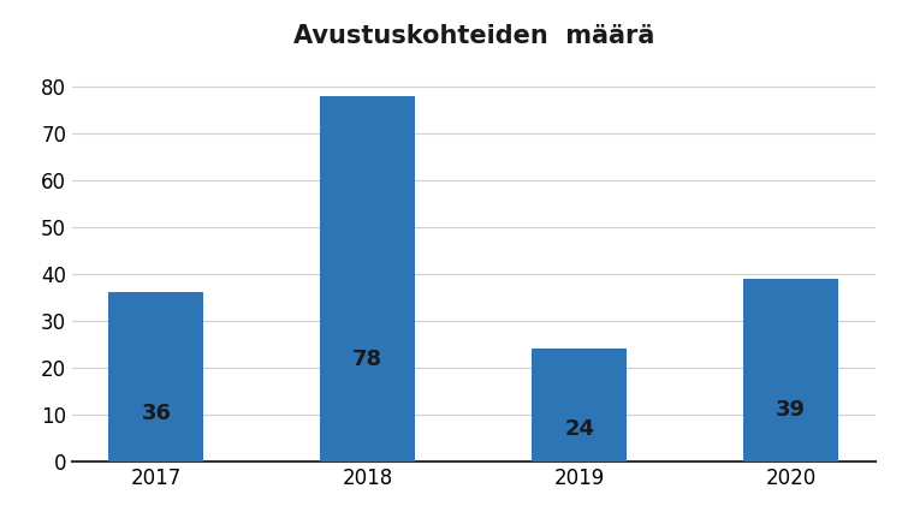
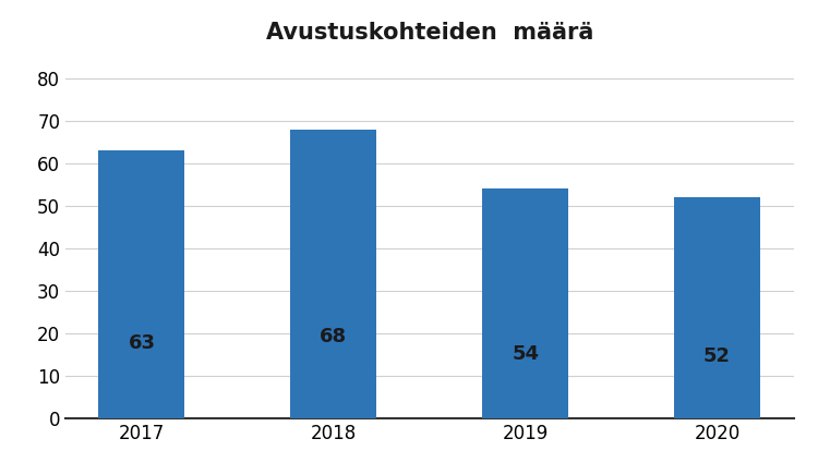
2017: 36 -> 63
2018: 78 -> 68
2019: 24 -> 54
2020: 39 -> 52
